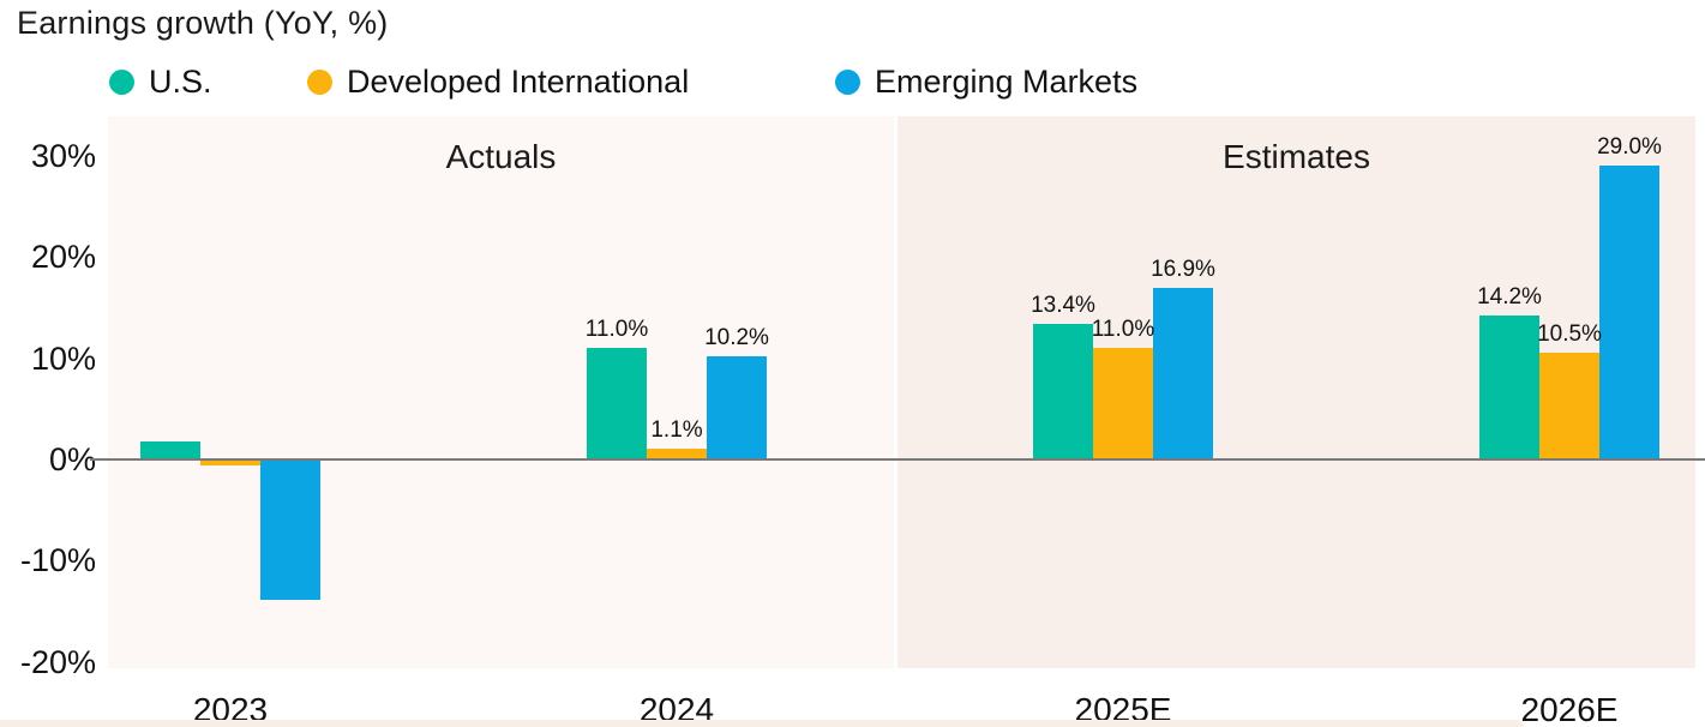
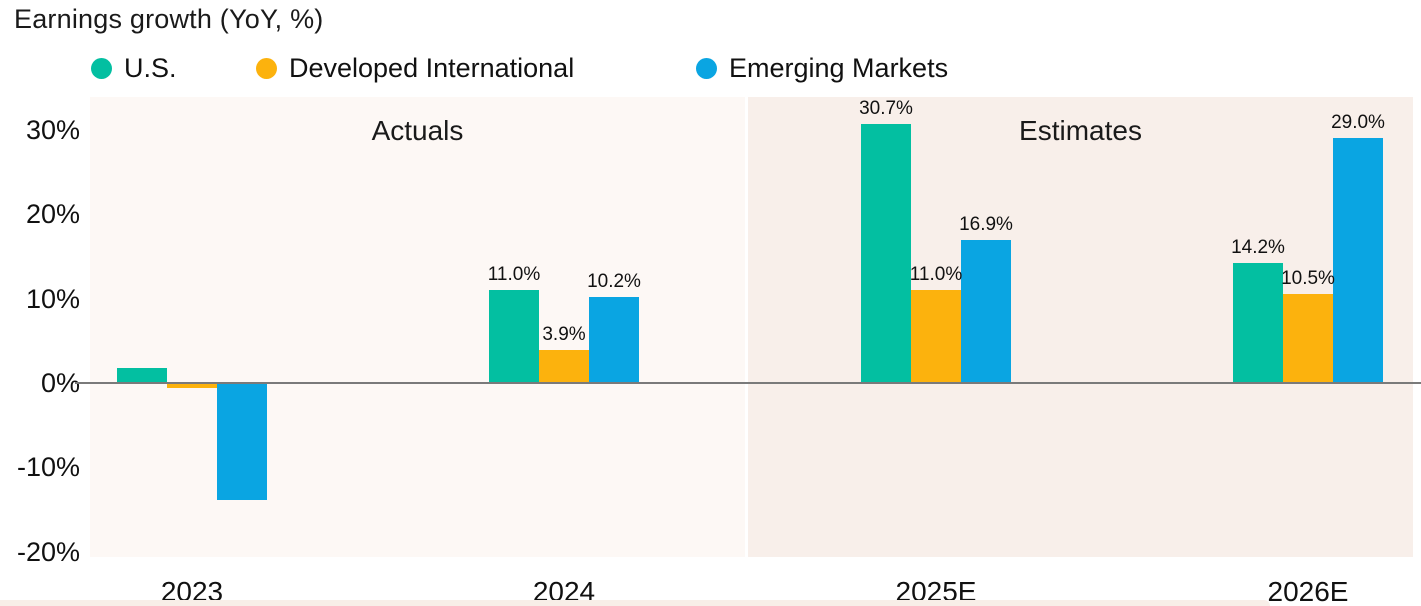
Developed International/2024: 1.1% -> 3.9%
U.S./2025E: 13.4% -> 30.7%
